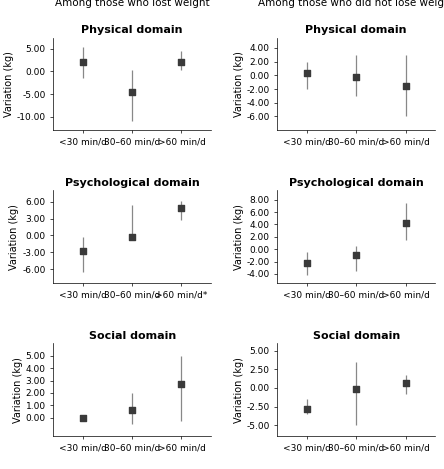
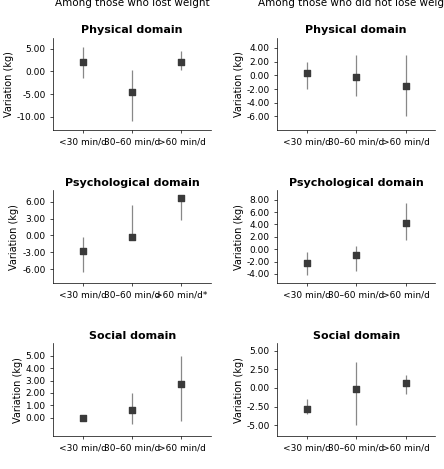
>60 min/d*: 4.8 -> 6.6
